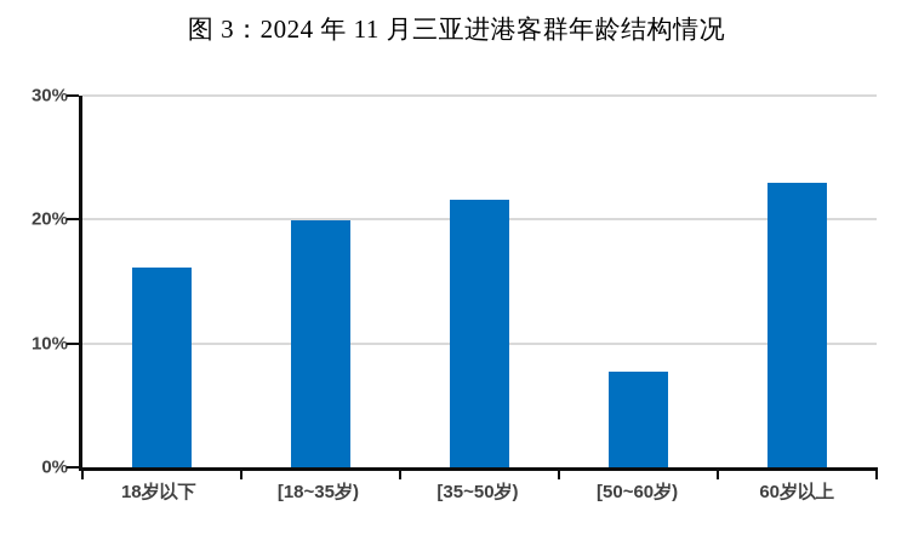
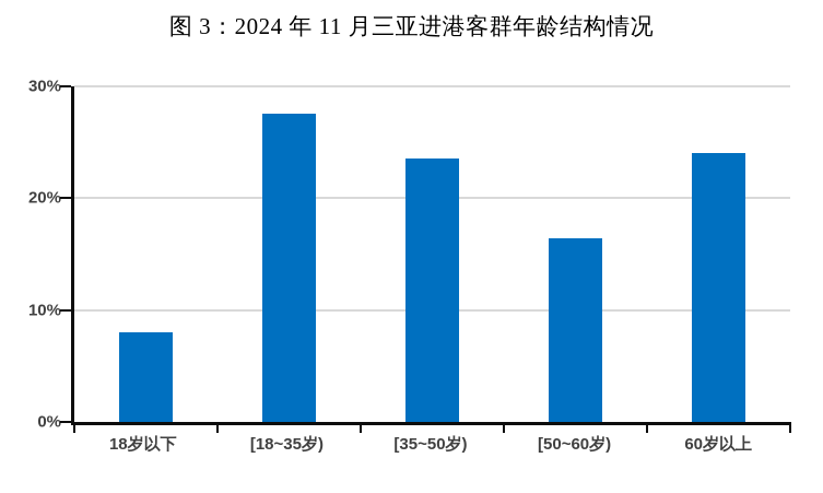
18岁以下: 16.1% -> 8.0%
[18~35岁): 19.9% -> 27.6%
[35~50岁): 21.6% -> 23.6%
[50~60岁): 7.7% -> 16.4%
60岁以上: 23.0% -> 24.0%
